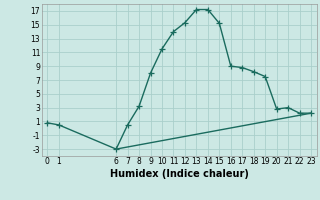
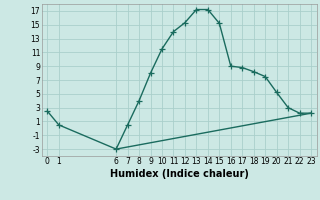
0: 0.8 -> 2.5
8: 3.2 -> 4.0
20: 2.8 -> 5.2
